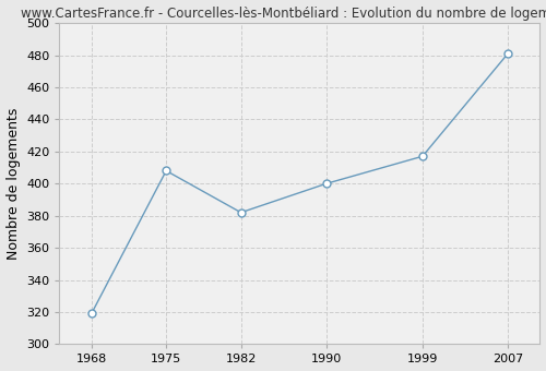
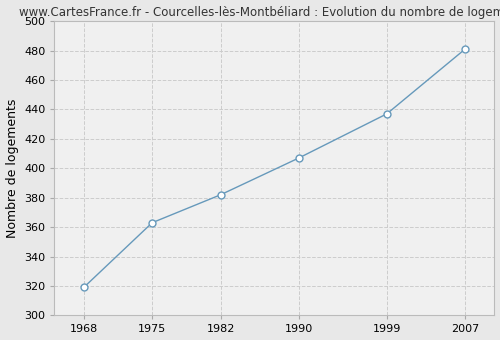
1975: 408 -> 363
1990: 400 -> 407
1999: 417 -> 437
